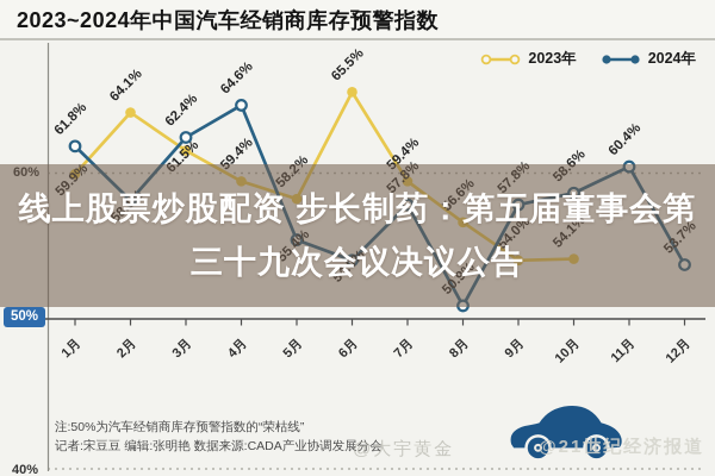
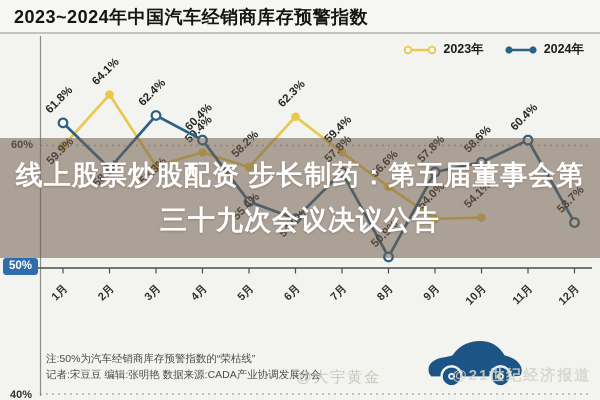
2023年/3月: 61.5% -> 58.3%
2024年/4月: 64.6% -> 60.4%
2023年/6月: 65.5% -> 62.3%
